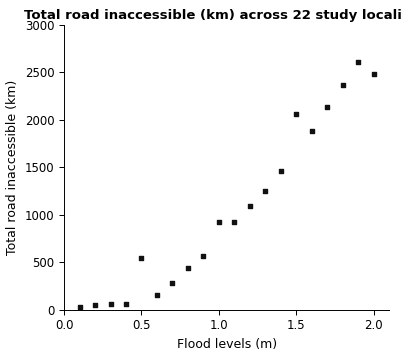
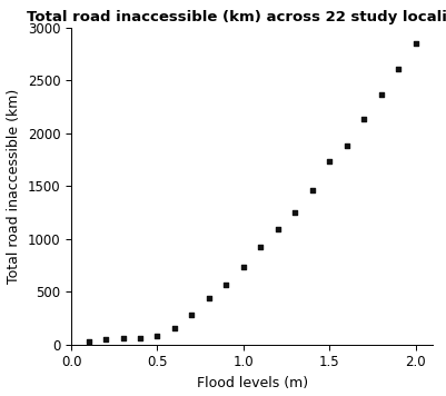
0.5: 540 -> 80
1.0: 920 -> 730
1.5: 2060 -> 1730
2.0: 2480 -> 2850
